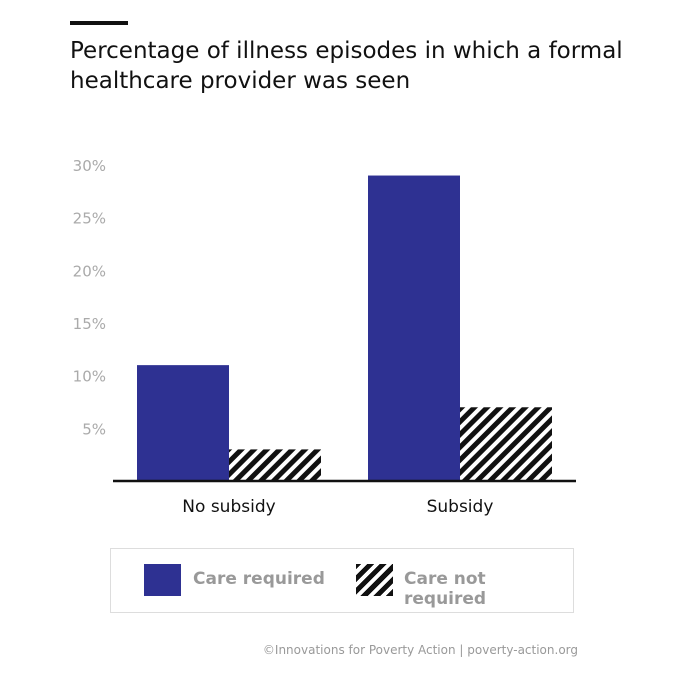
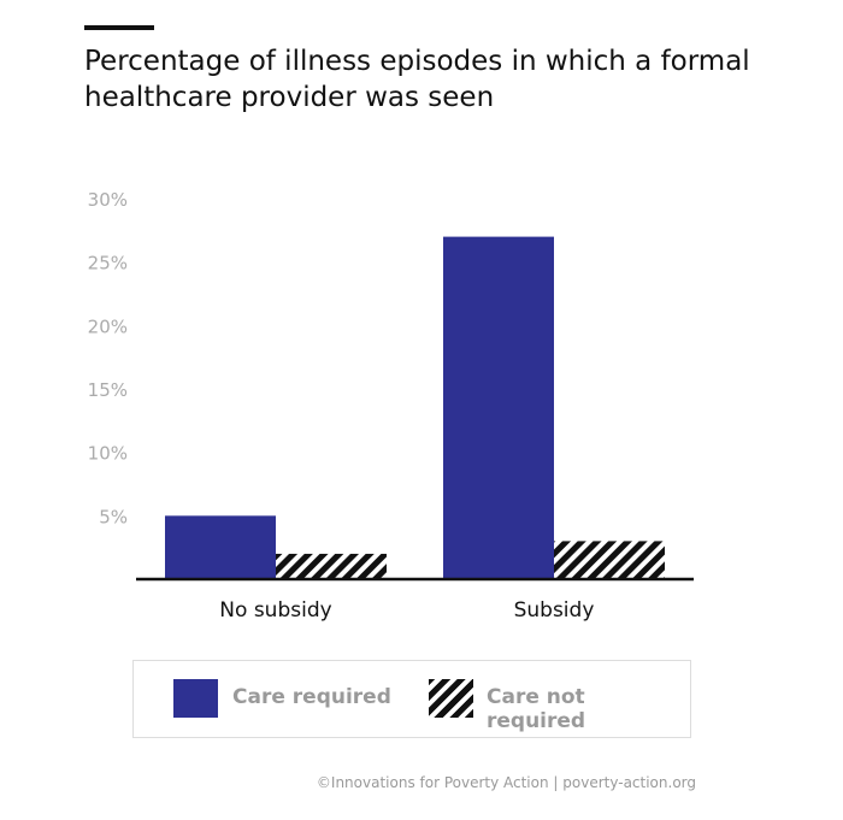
Care required/No subsidy: 11% -> 5%
Care not required/No subsidy: 3% -> 2%
Care required/Subsidy: 29% -> 27%
Care not required/Subsidy: 7% -> 3%
